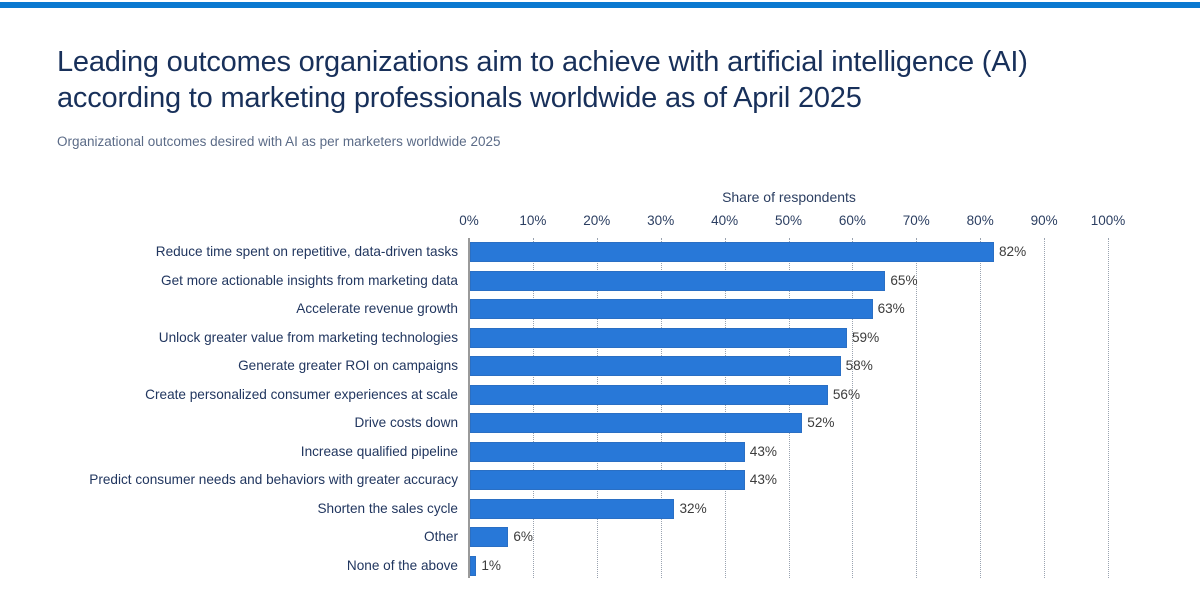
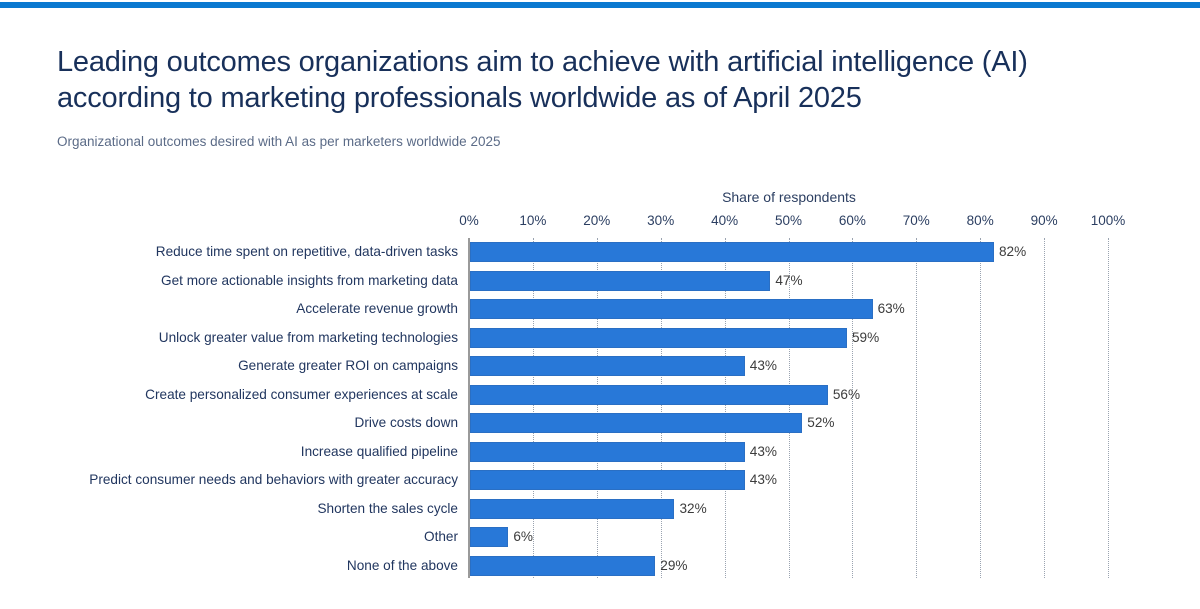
Get more actionable insights from marketing data: 65% -> 47%
Generate greater ROI on campaigns: 58% -> 43%
None of the above: 1% -> 29%
